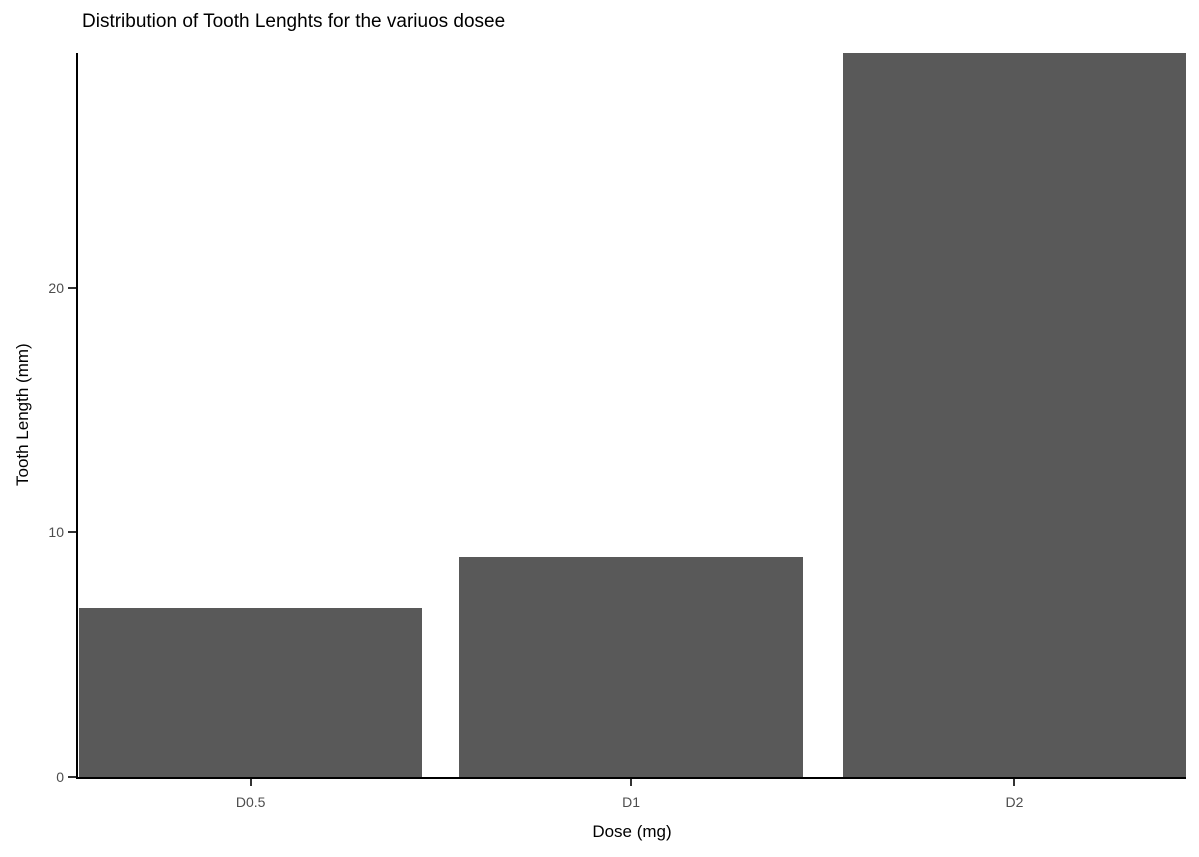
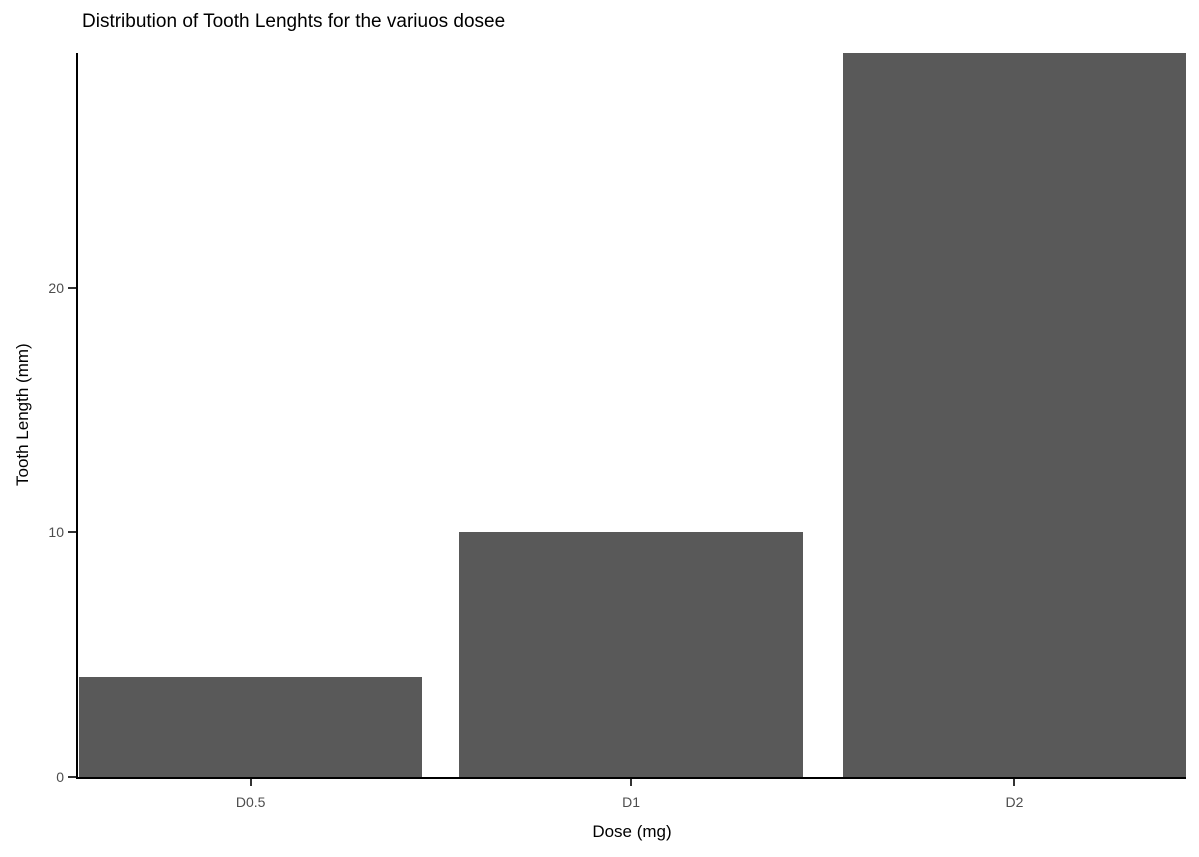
D0.5: 6.9 -> 4.1
D1: 9.0 -> 10.0
